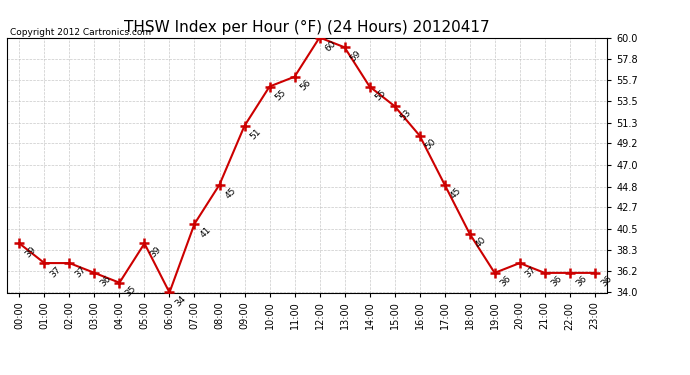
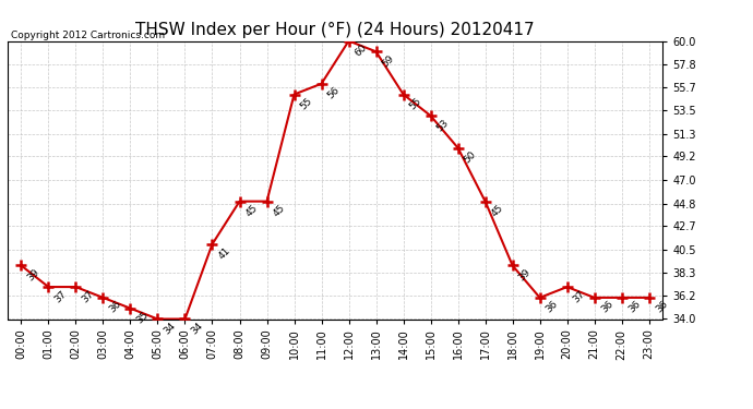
05:00: 39 -> 34
09:00: 51 -> 45
18:00: 40 -> 39
